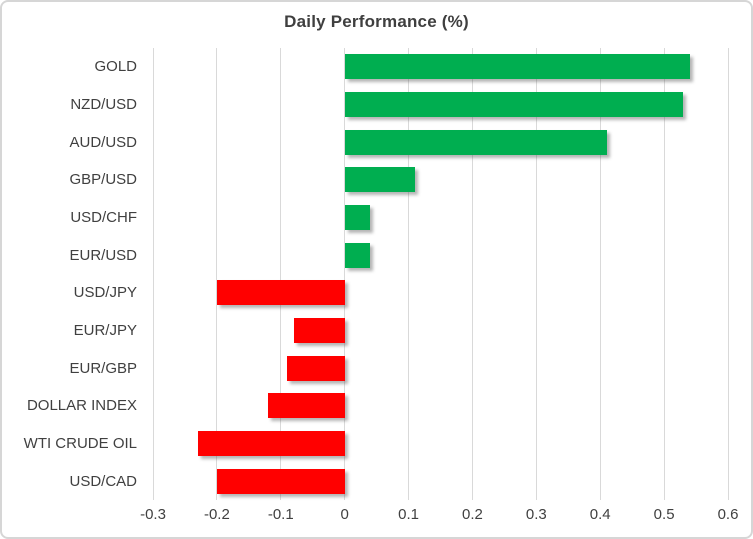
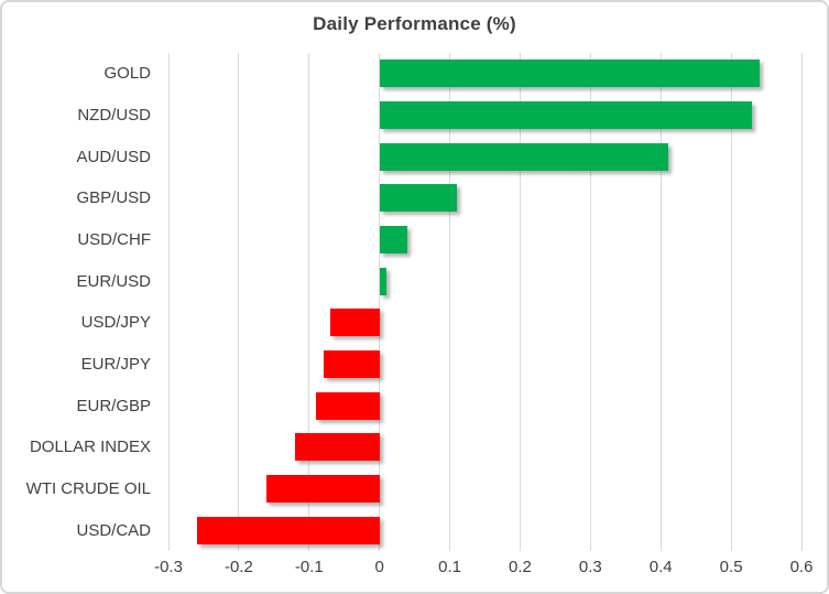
EUR/USD: 0.04 -> 0.01
USD/JPY: -0.20 -> -0.07
WTI CRUDE OIL: -0.23 -> -0.16
USD/CAD: -0.20 -> -0.26
